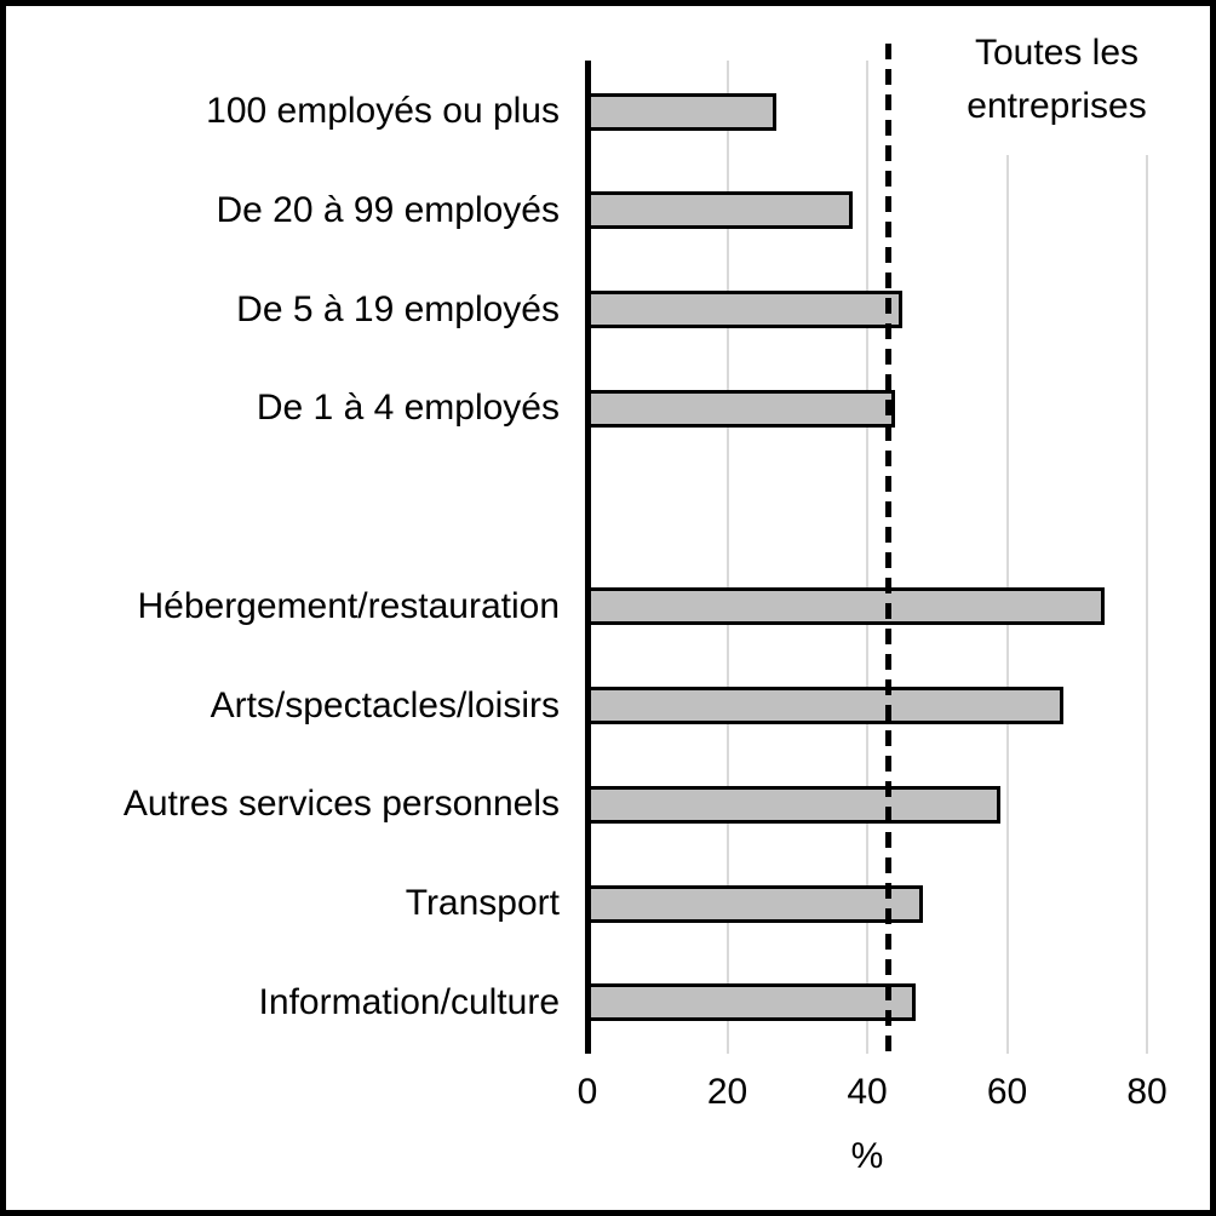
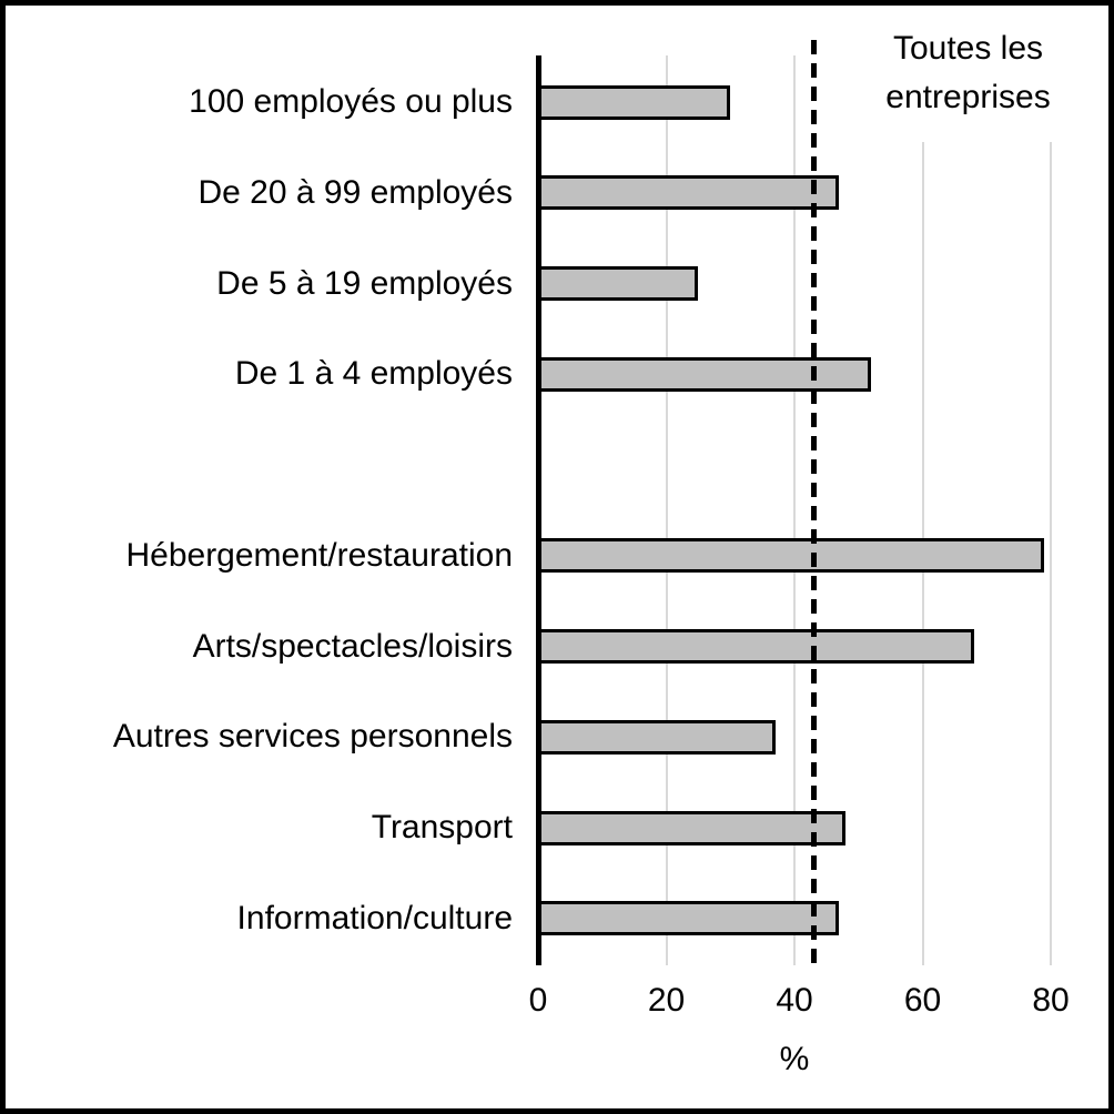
100 employés ou plus: 27 -> 30
De 20 à 99 employés: 38 -> 47
De 5 à 19 employés: 45 -> 25
De 1 à 4 employés: 44 -> 52
Hébergement/restauration: 74 -> 79
Autres services personnels: 59 -> 37
